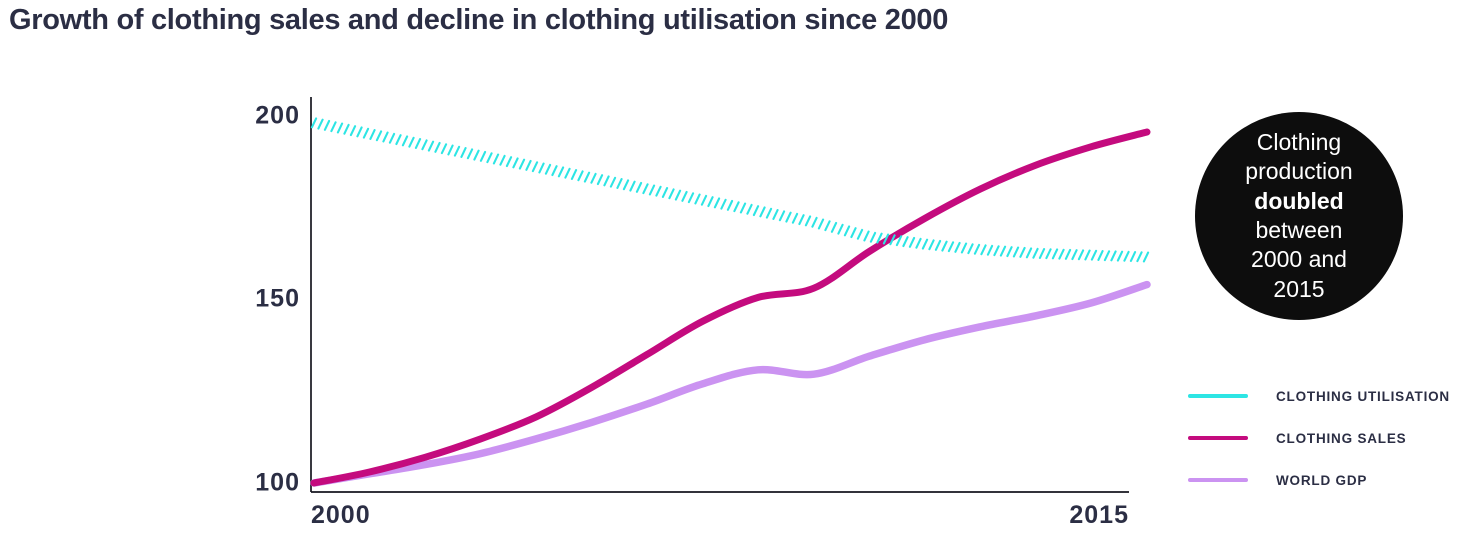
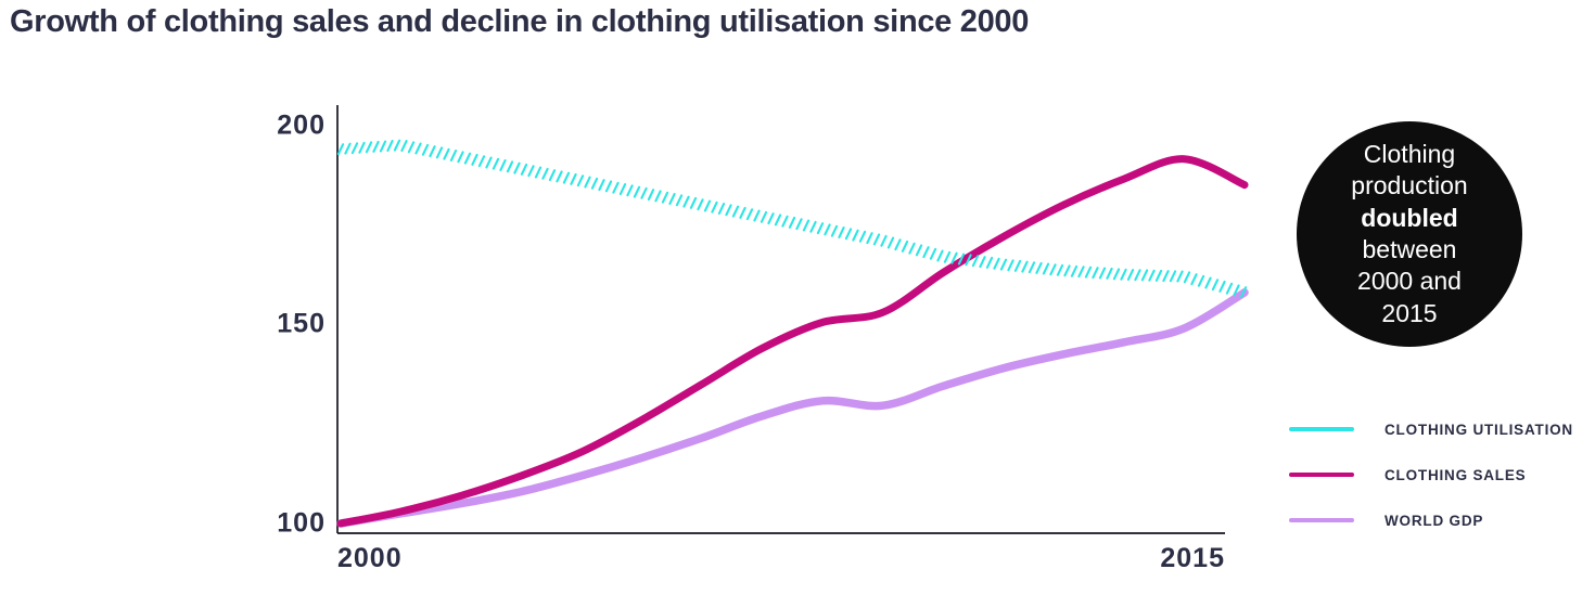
CLOTHING UTILISATION/2000: 198 -> 194
CLOTHING UTILISATION/2015: 162 -> 158
CLOTHING SALES/2015: 196 -> 185
WORLD GDP/2015: 154 -> 158
